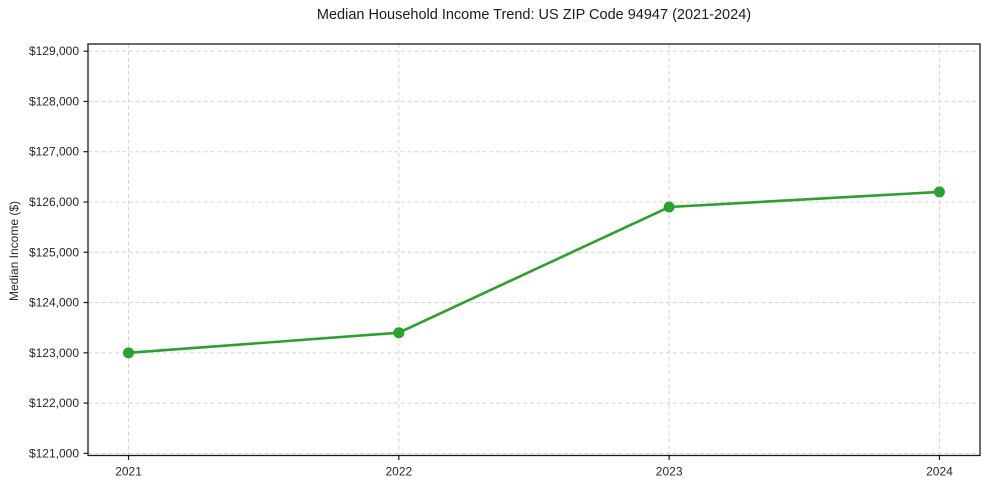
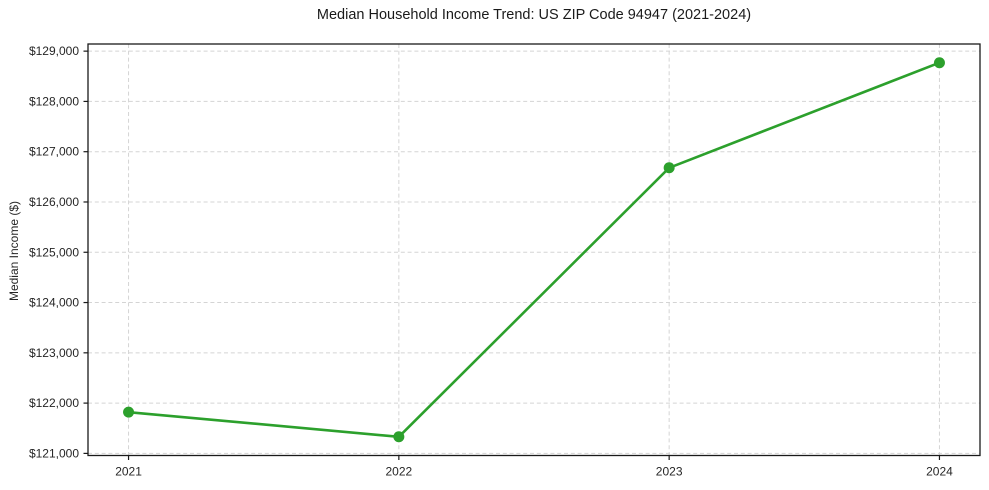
2021: $123000 -> $121800
2022: $123400 -> $121300
2023: $125900 -> $126700
2024: $126200 -> $128800
